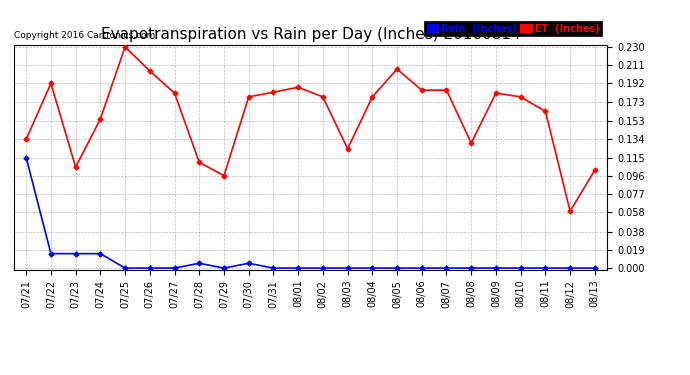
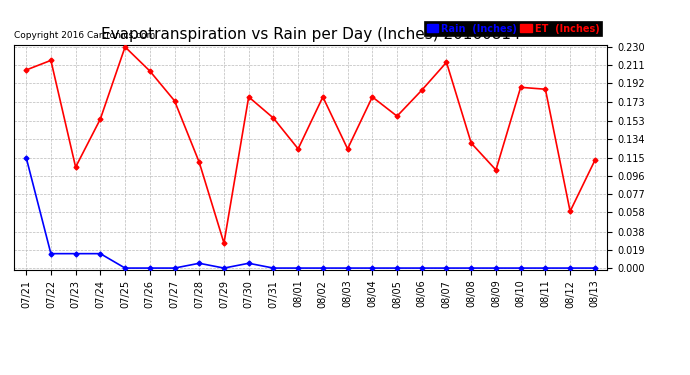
ET (Inches)/07/21: 0.134 -> 0.206
ET (Inches)/07/22: 0.192 -> 0.216
ET (Inches)/07/27: 0.182 -> 0.174
ET (Inches)/07/29: 0.096 -> 0.026
ET (Inches)/07/31: 0.183 -> 0.156
ET (Inches)/08/01: 0.188 -> 0.124
ET (Inches)/08/05: 0.207 -> 0.158
ET (Inches)/08/07: 0.185 -> 0.214
ET (Inches)/08/09: 0.182 -> 0.102
ET (Inches)/08/10: 0.178 -> 0.188
ET (Inches)/08/11: 0.163 -> 0.186
ET (Inches)/08/13: 0.102 -> 0.112
